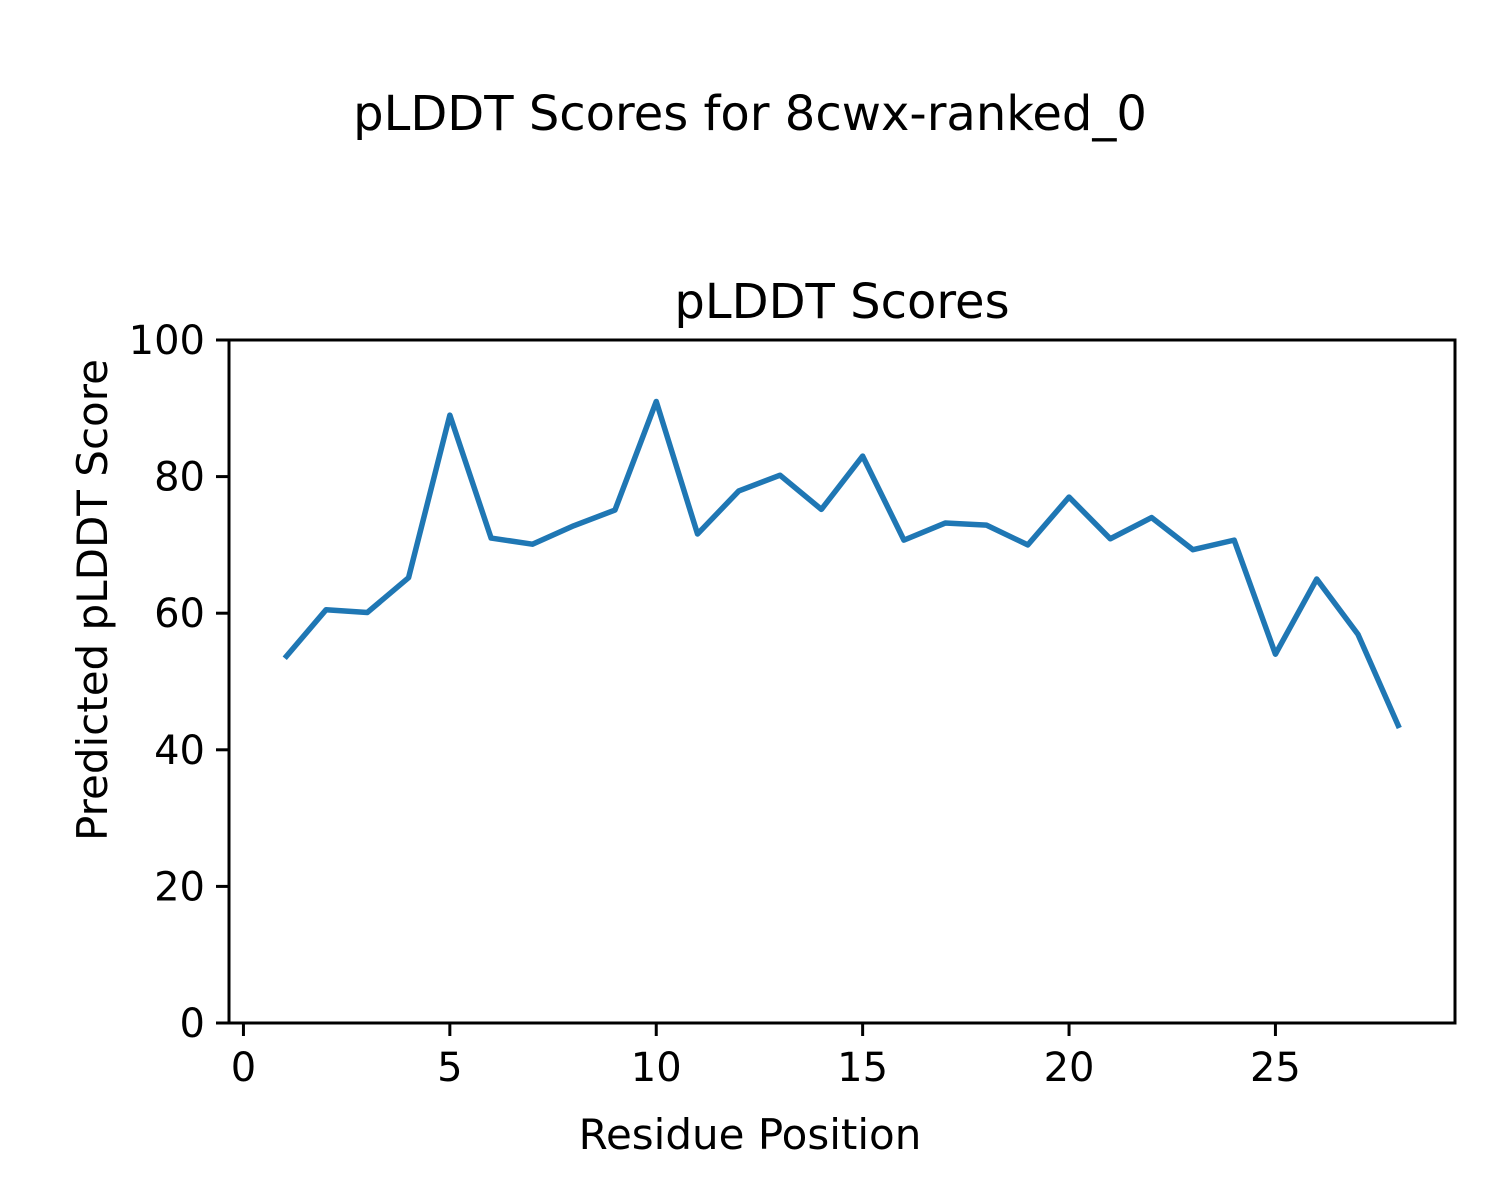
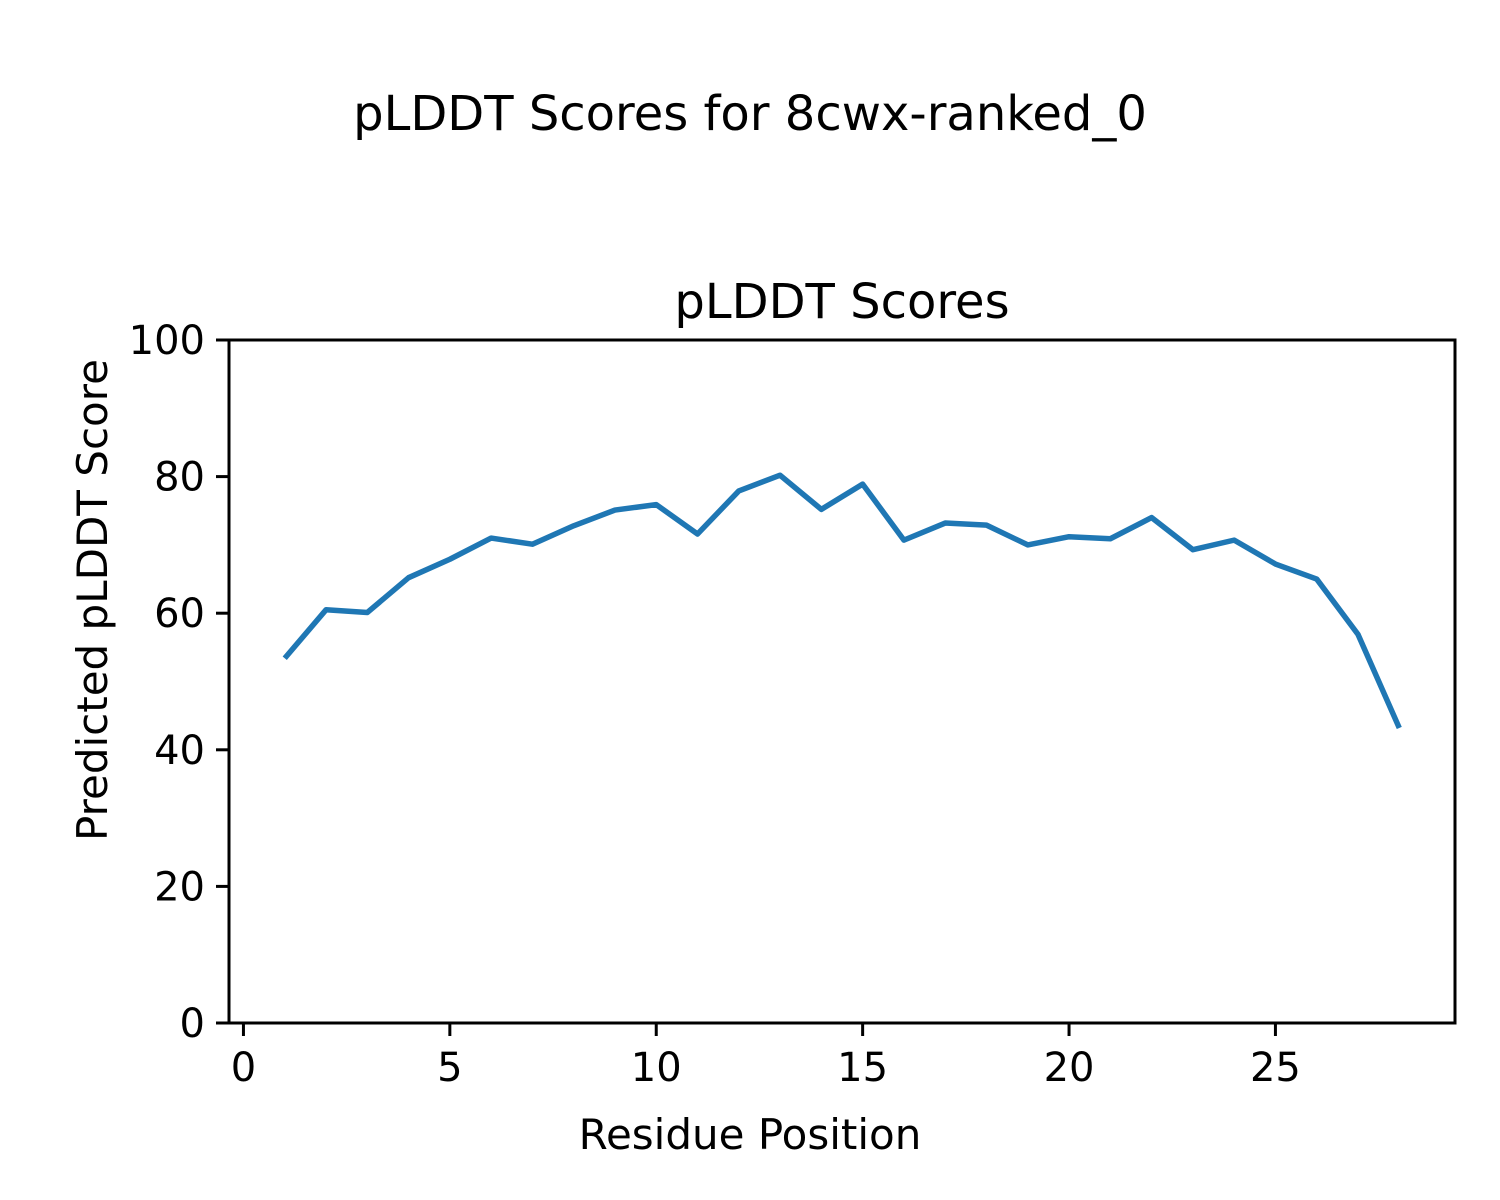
5: 89 -> 68
10: 91 -> 76
15: 83 -> 79
20: 77 -> 71
25: 54 -> 67
